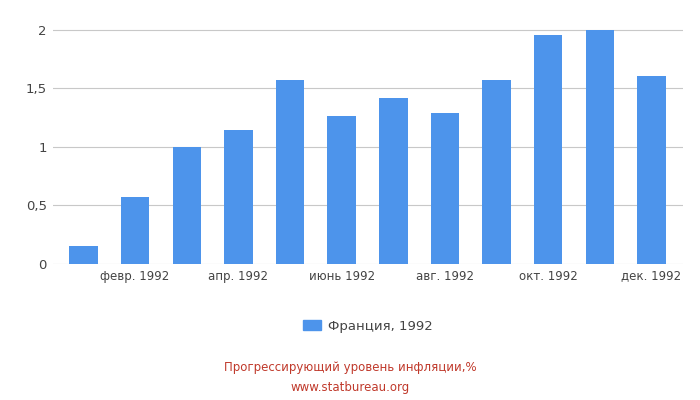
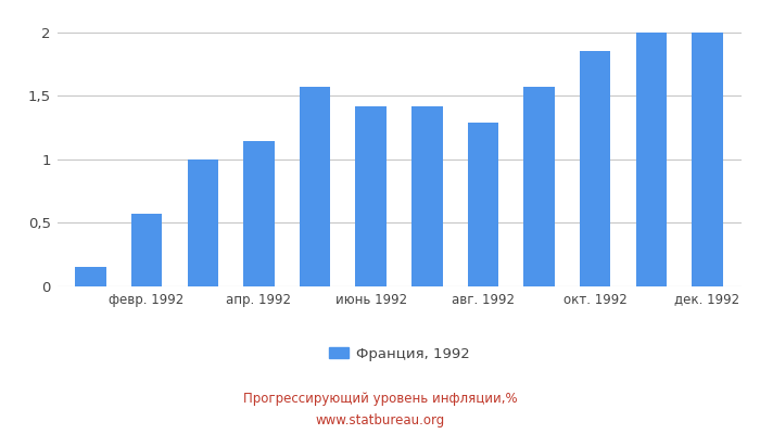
июнь 1992: 1,26 -> 1,42
окт. 1992: 1,95 -> 1,85
дек. 1992: 1,60 -> 2,00
